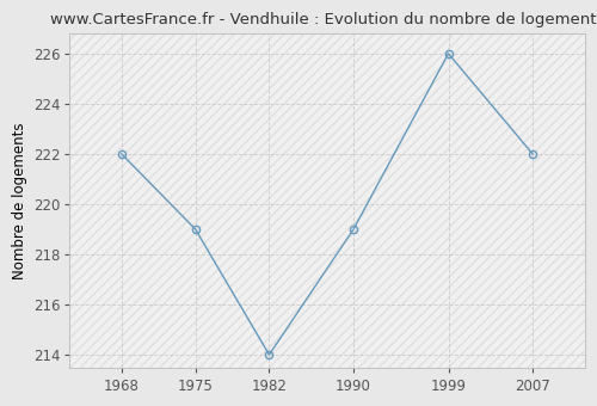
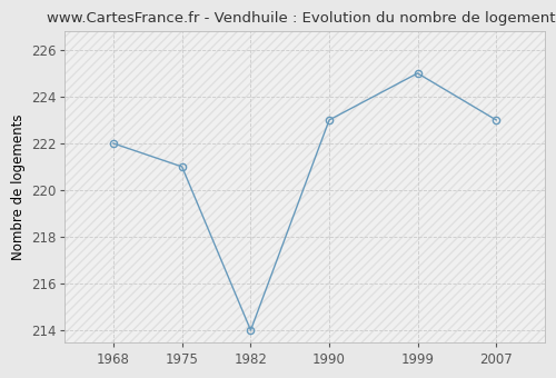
1975: 219 -> 221
1990: 219 -> 223
1999: 226 -> 225
2007: 222 -> 223
